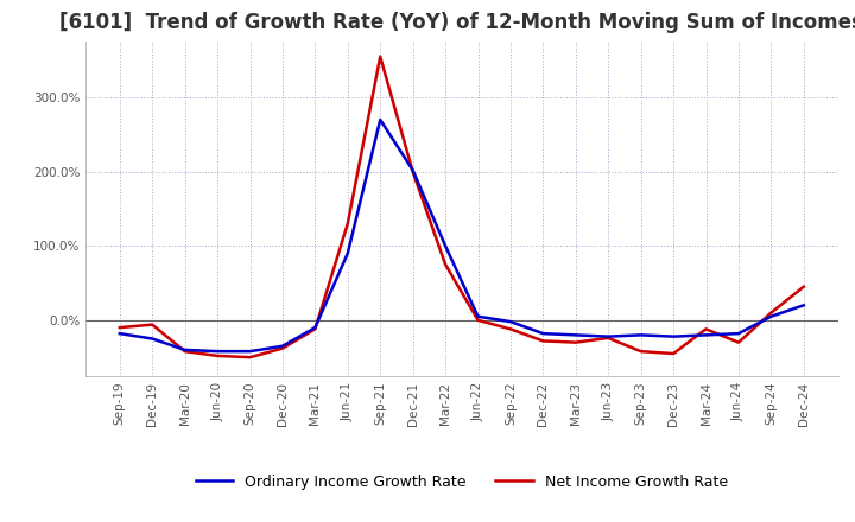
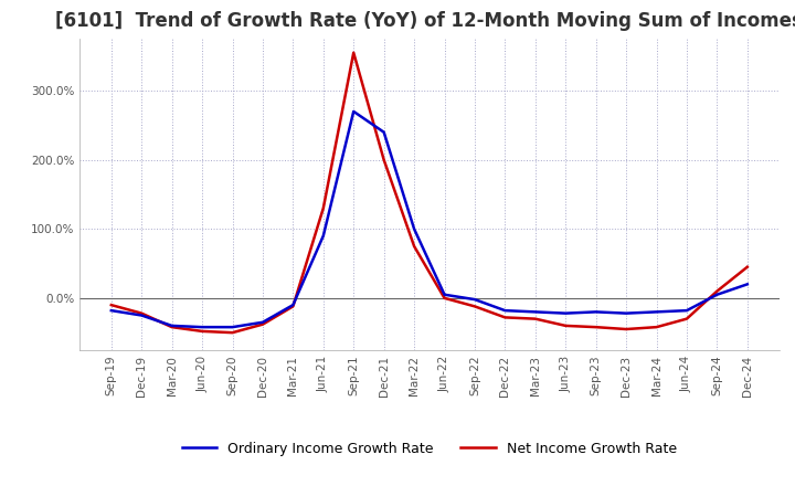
Net Income Growth Rate/Dec-19: -6% -> -22%
Ordinary Income Growth Rate/Dec-21: 202% -> 240%
Net Income Growth Rate/Jun-23: -24% -> -40%
Net Income Growth Rate/Mar-24: -12% -> -42%
